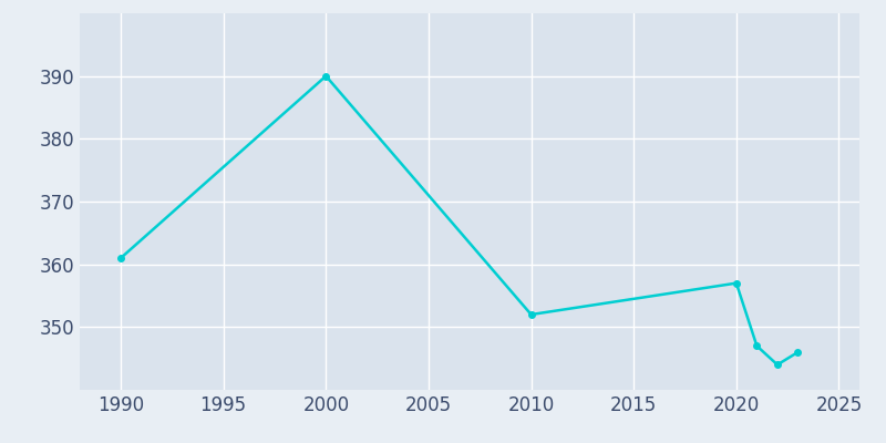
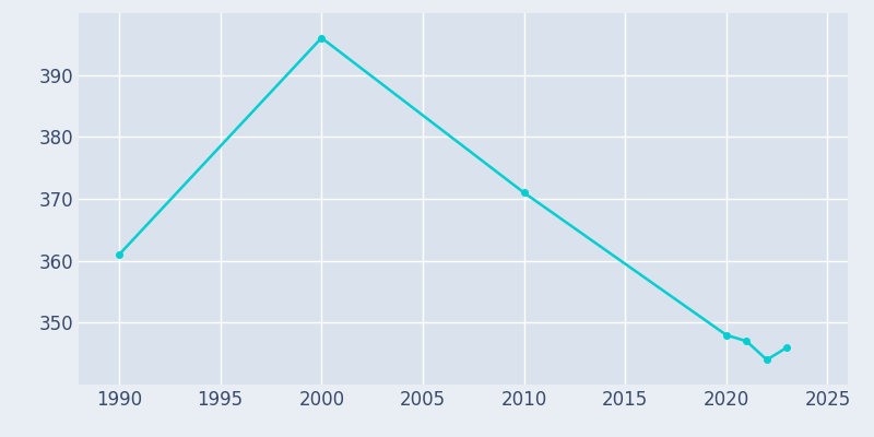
2000: 390 -> 396
2010: 352 -> 371
2020: 357 -> 348
